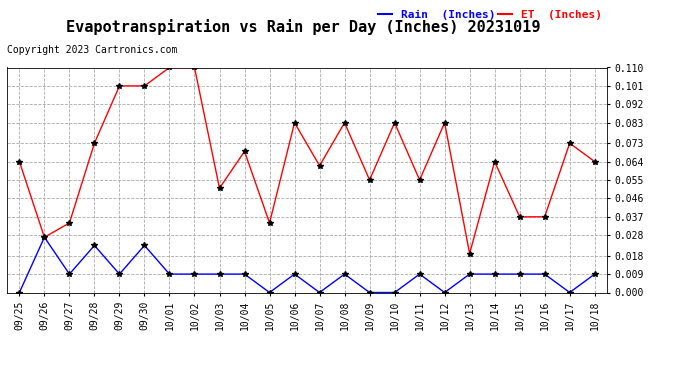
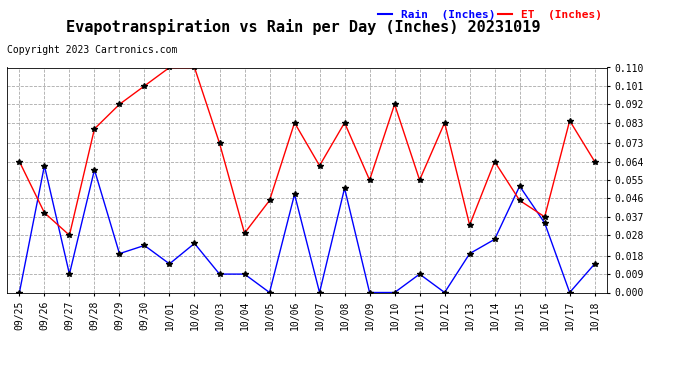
ET (Inches)/09/26: 0.027 -> 0.039
Rain (Inches)/09/26: 0.027 -> 0.062
ET (Inches)/09/27: 0.034 -> 0.028
ET (Inches)/09/28: 0.073 -> 0.080
Rain (Inches)/09/28: 0.023 -> 0.060
ET (Inches)/09/29: 0.101 -> 0.092
Rain (Inches)/09/29: 0.009 -> 0.019
Rain (Inches)/10/01: 0.009 -> 0.014
Rain (Inches)/10/02: 0.009 -> 0.024
ET (Inches)/10/03: 0.051 -> 0.073
ET (Inches)/10/04: 0.069 -> 0.029
ET (Inches)/10/05: 0.034 -> 0.045
Rain (Inches)/10/06: 0.009 -> 0.048
Rain (Inches)/10/08: 0.009 -> 0.051
ET (Inches)/10/10: 0.083 -> 0.092
ET (Inches)/10/13: 0.019 -> 0.033
Rain (Inches)/10/13: 0.009 -> 0.019
Rain (Inches)/10/14: 0.009 -> 0.026
ET (Inches)/10/15: 0.037 -> 0.045
Rain (Inches)/10/15: 0.009 -> 0.052
Rain (Inches)/10/16: 0.009 -> 0.034
ET (Inches)/10/17: 0.073 -> 0.084
Rain (Inches)/10/18: 0.009 -> 0.014
